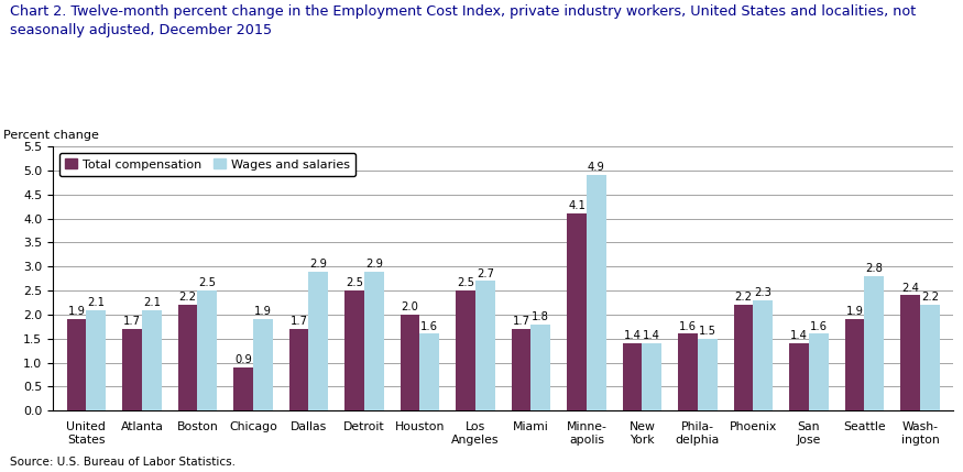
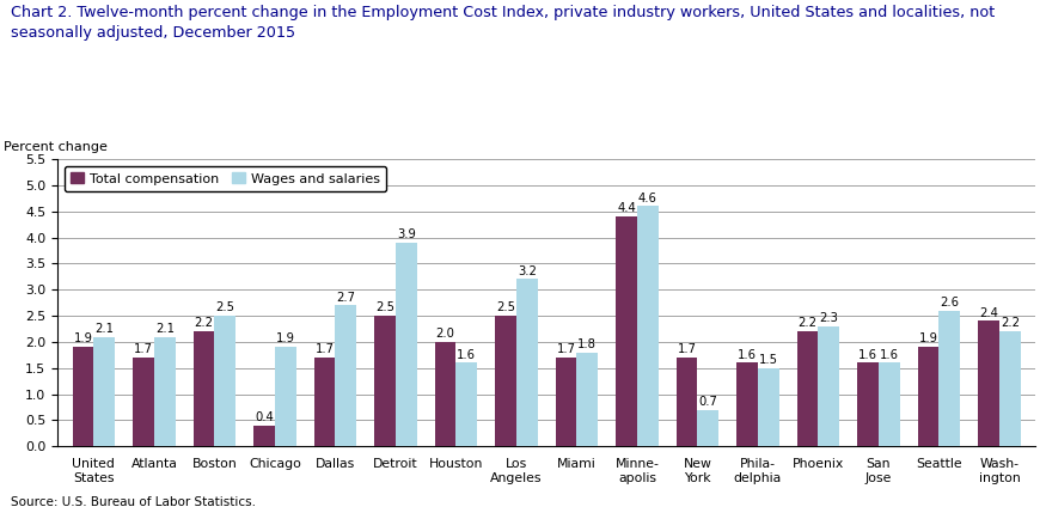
Total compensation/Chicago: 0.9 -> 0.4
Wages and salaries/Dallas: 2.9 -> 2.7
Wages and salaries/Detroit: 2.9 -> 3.9
Wages and salaries/Los Angeles: 2.7 -> 3.2
Total compensation/Minne- apolis: 4.1 -> 4.4
Wages and salaries/Minne- apolis: 4.9 -> 4.6
Total compensation/New York: 1.4 -> 1.7
Wages and salaries/New York: 1.4 -> 0.7
Total compensation/San Jose: 1.4 -> 1.6
Wages and salaries/Seattle: 2.8 -> 2.6
